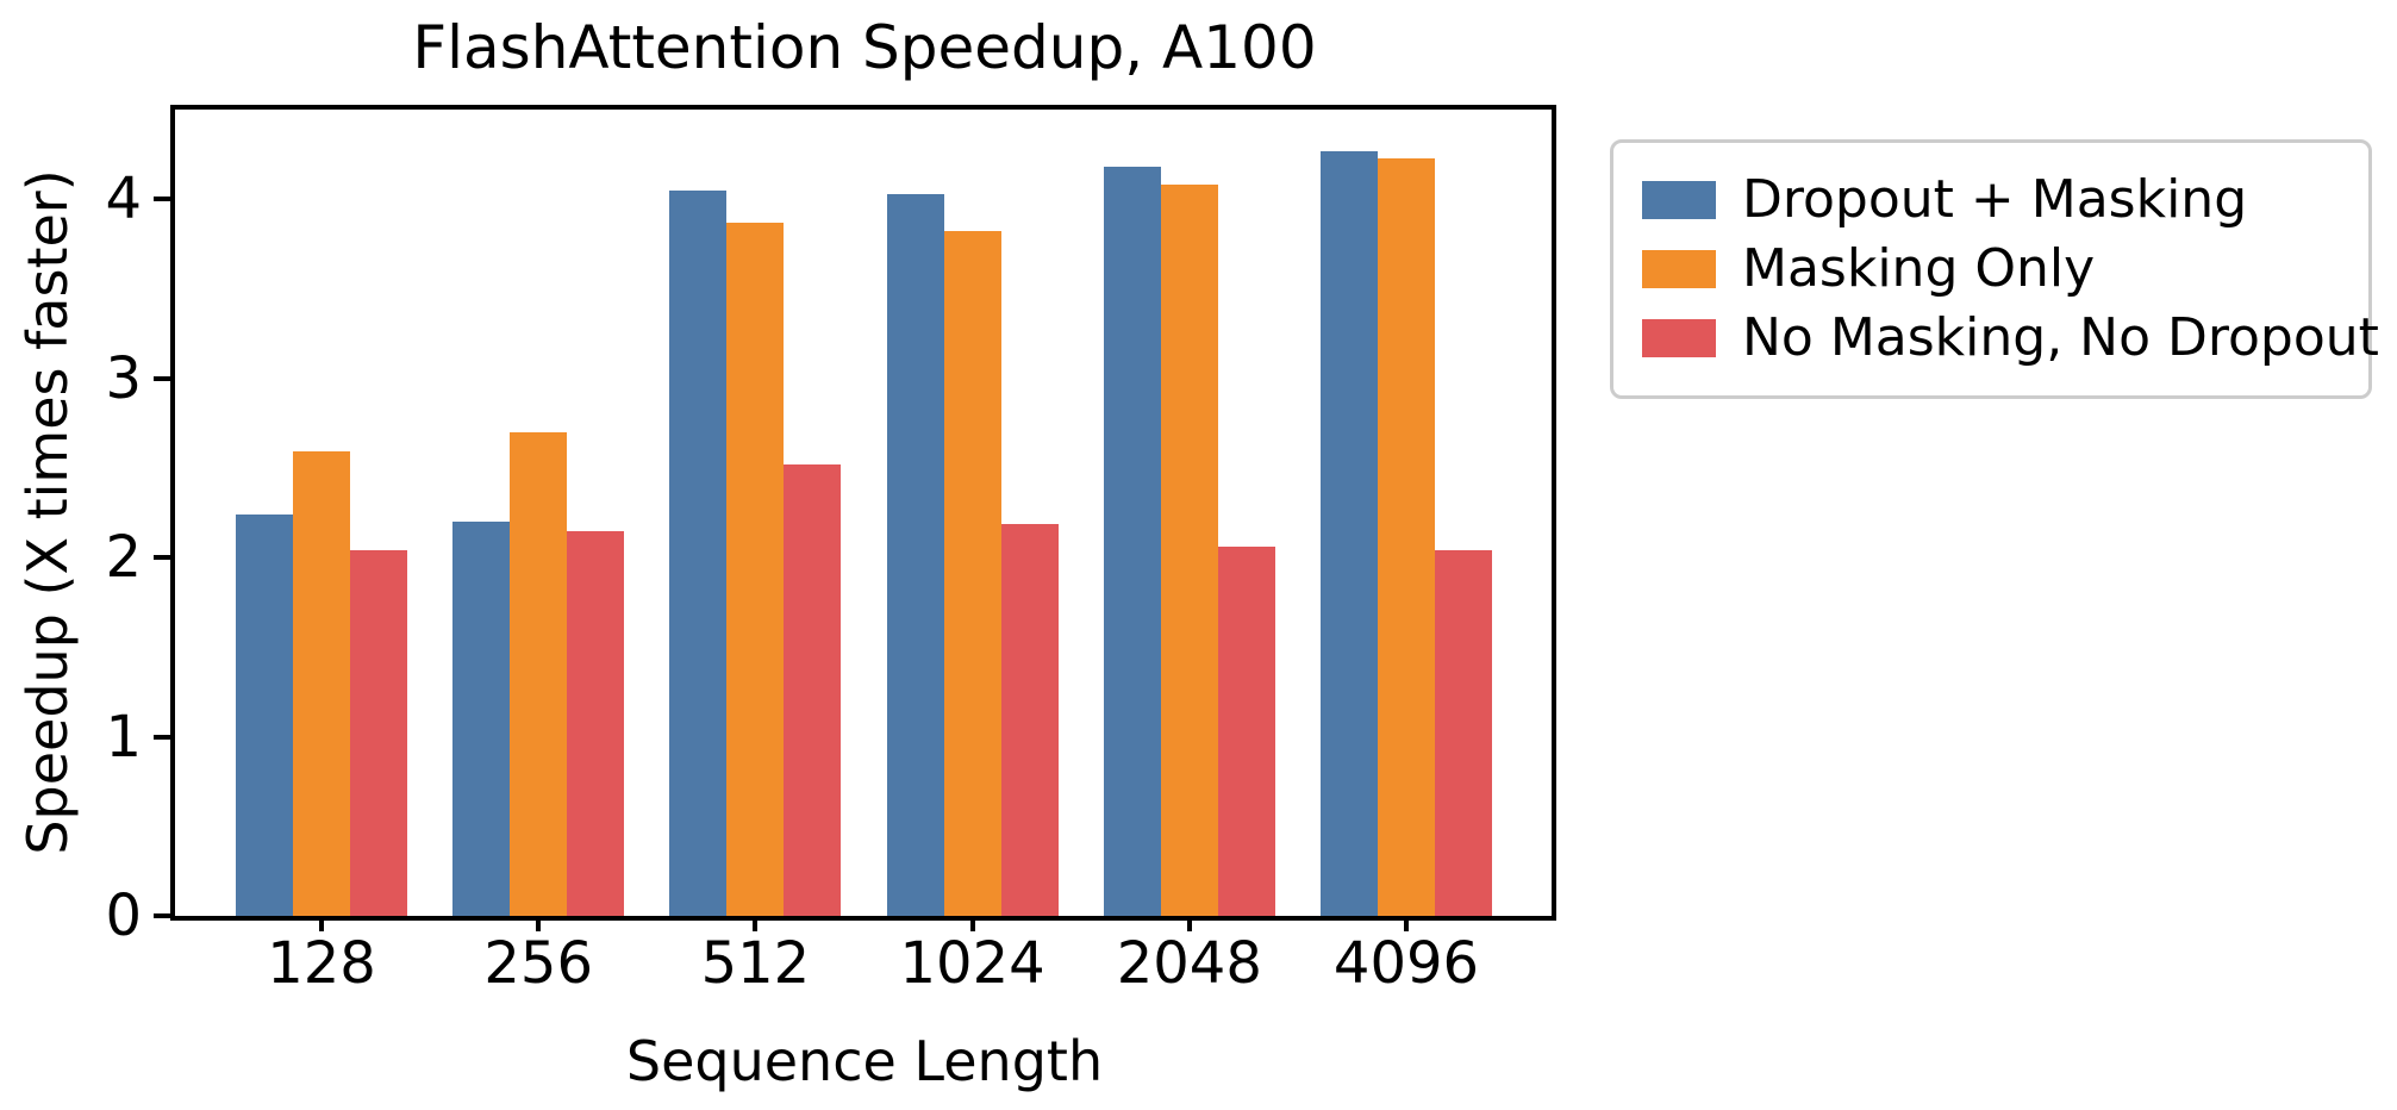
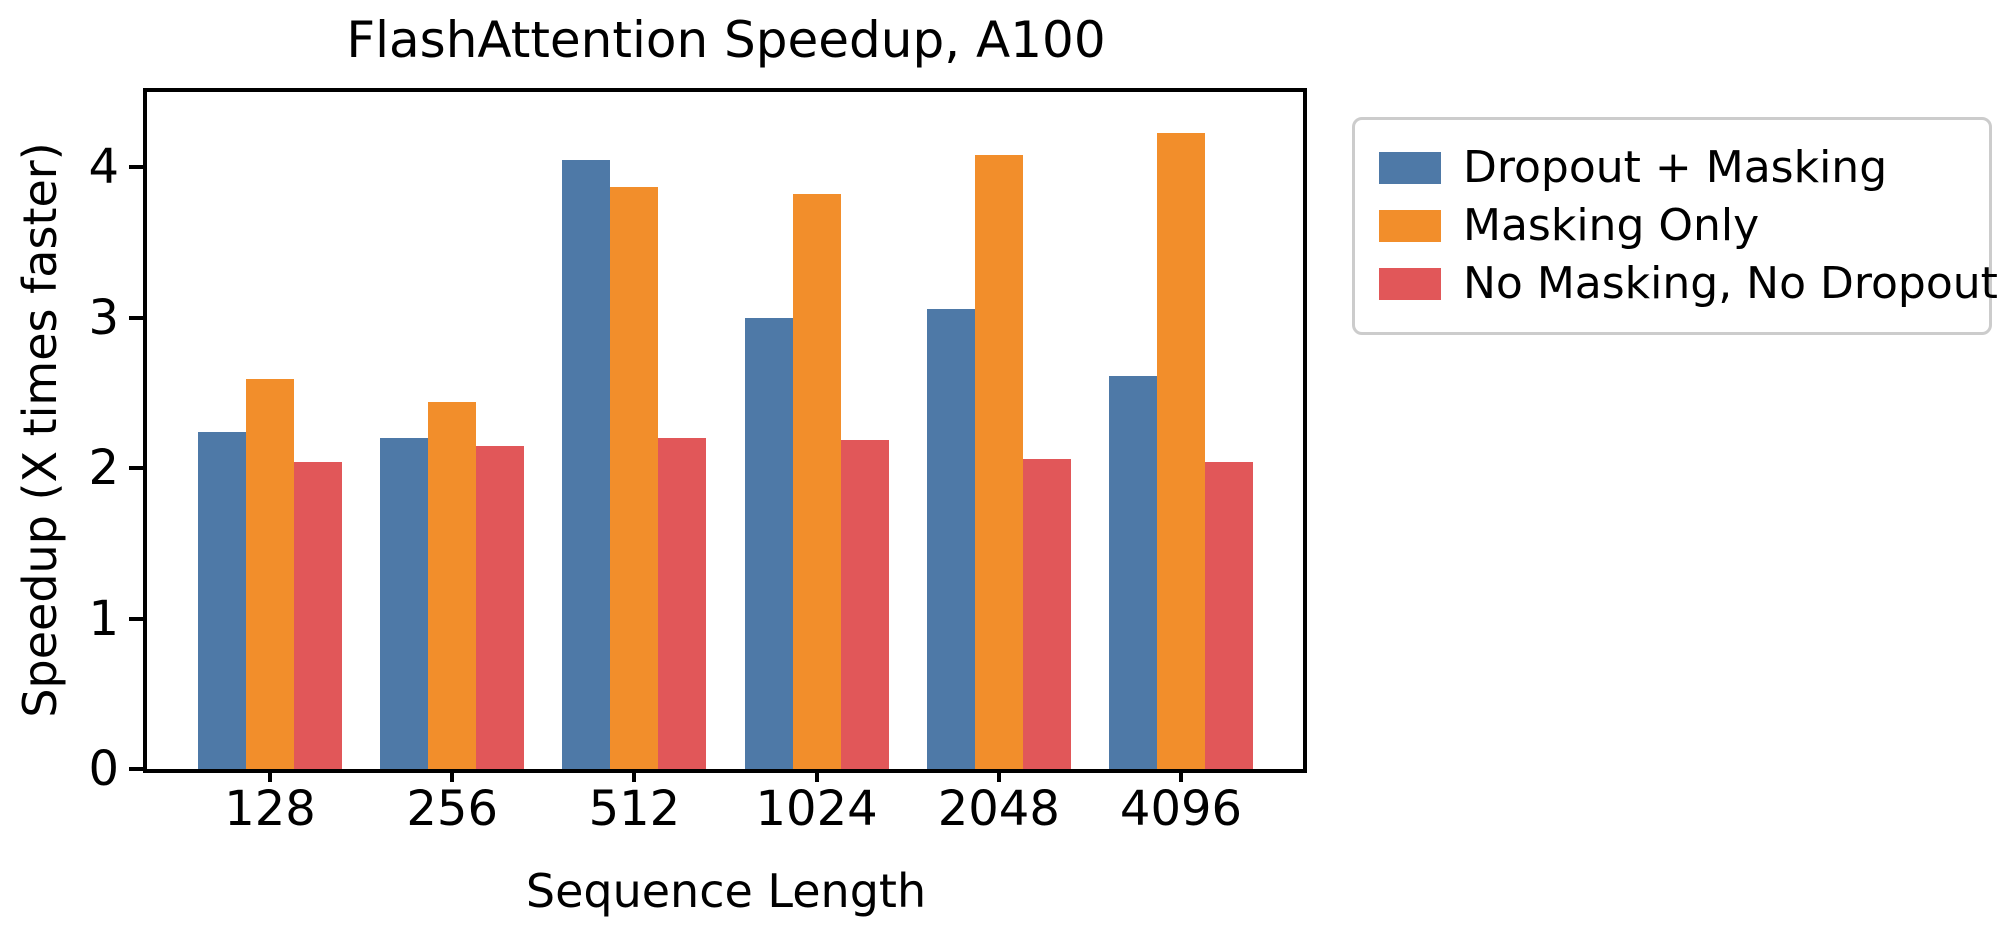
Masking Only/256: 2.70 -> 2.44
No Masking, No Dropout/512: 2.52 -> 2.20
Dropout + Masking/1024: 4.03 -> 3.00
Dropout + Masking/2048: 4.18 -> 3.06
Dropout + Masking/4096: 4.27 -> 2.61
